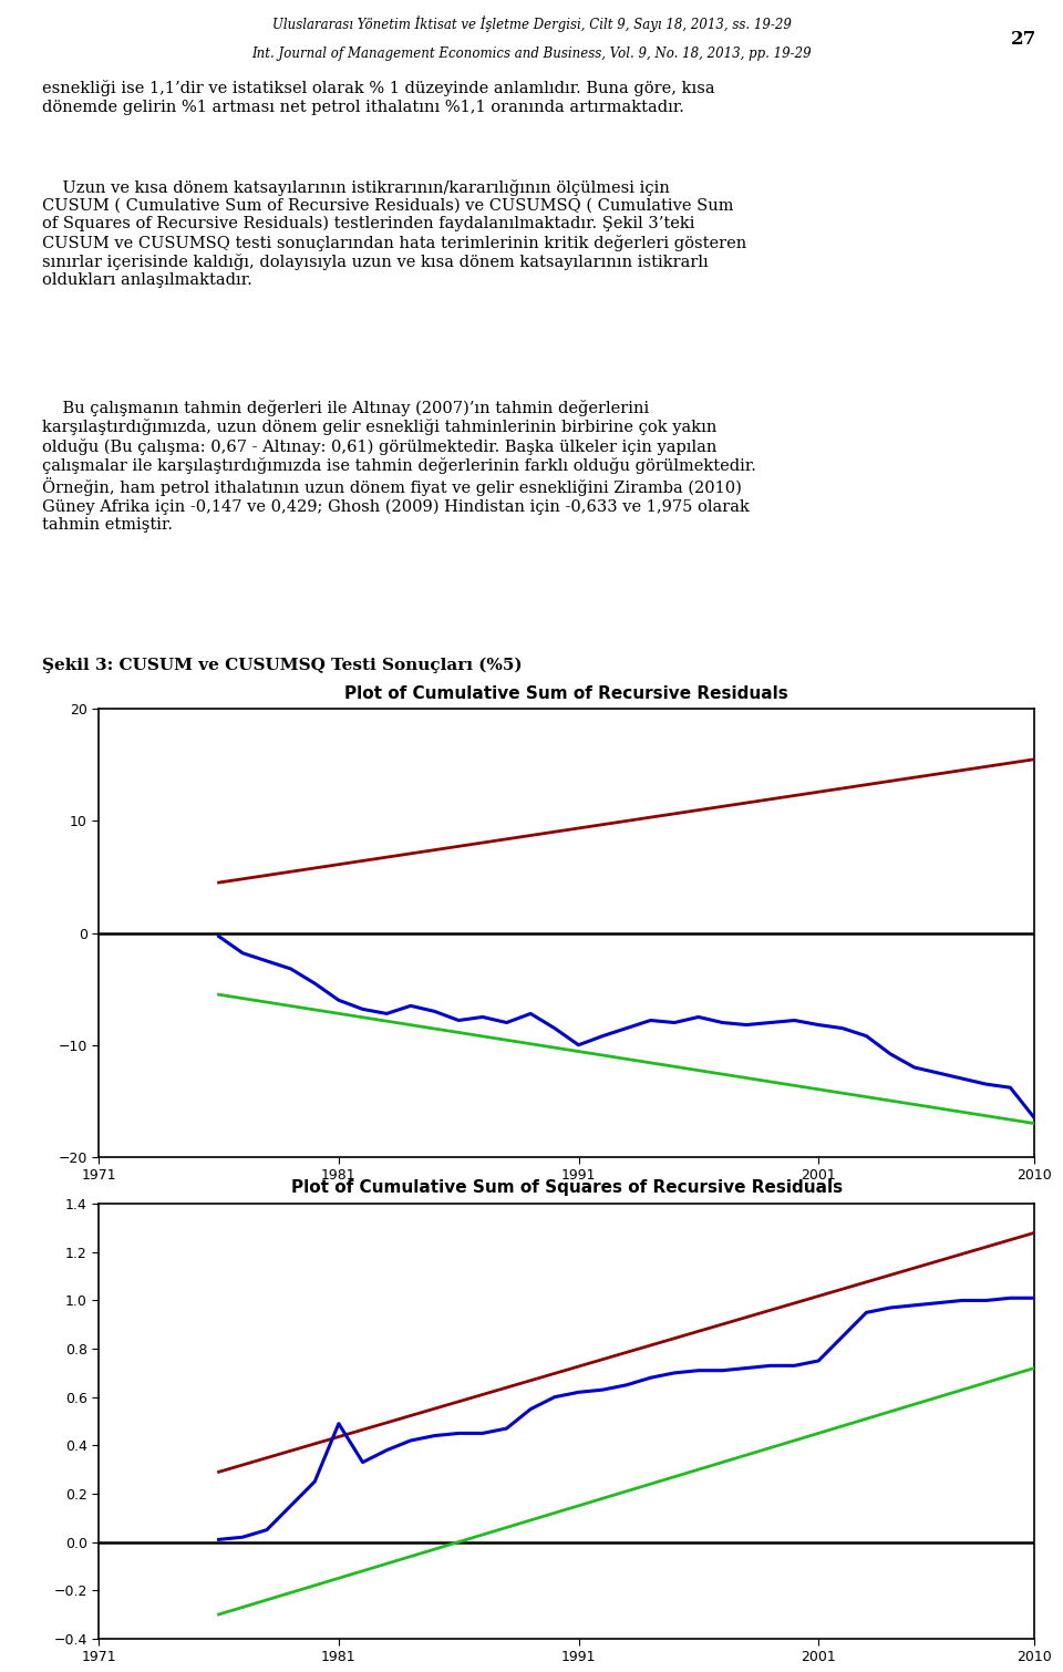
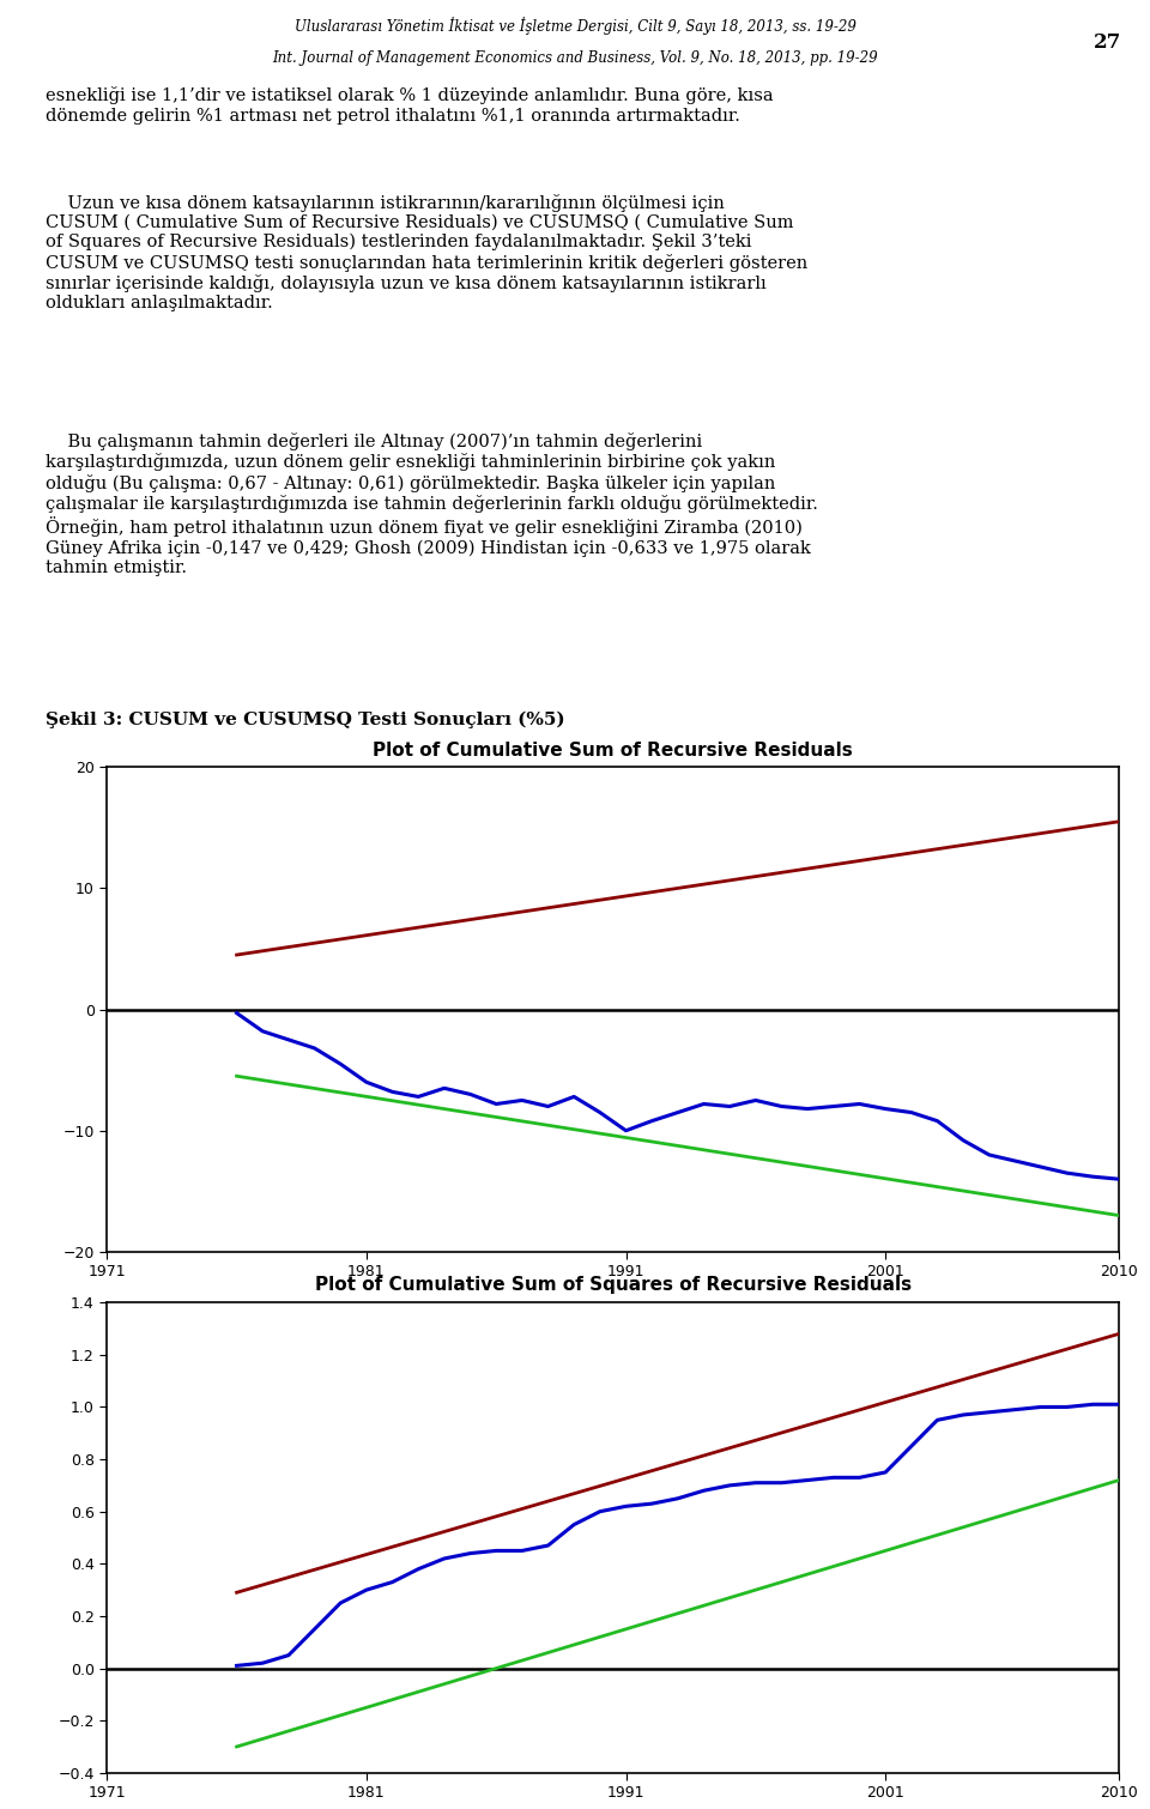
Plot of Cumulative Sum of Recursive Residuals/2010: -16.5 -> -14.0
Plot of Cumulative Sum of Squares of Recursive Residuals/1981: 0.49 -> 0.30
